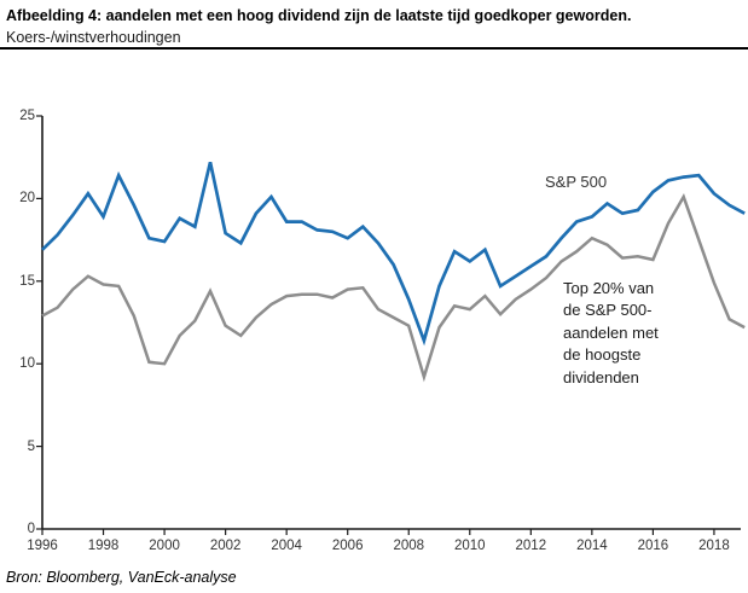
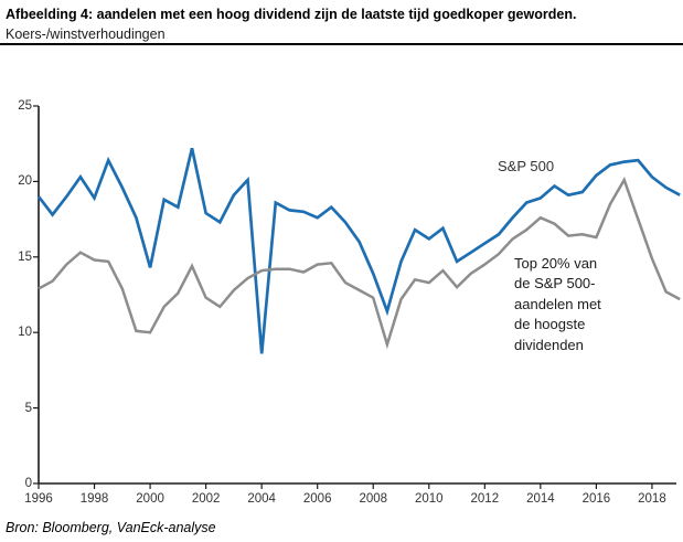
S&P 500/1996: 16.9 -> 19.0
S&P 500/2000: 17.4 -> 14.3
S&P 500/2004: 18.6 -> 8.6
